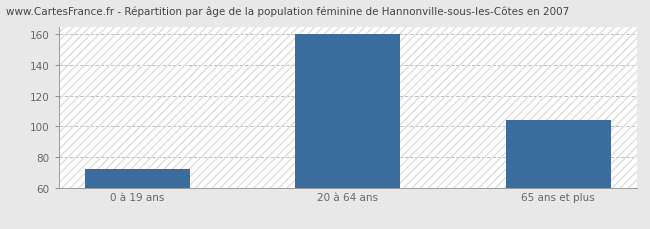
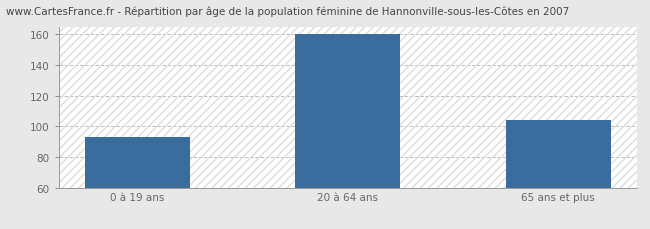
0 à 19 ans: 72 -> 93
